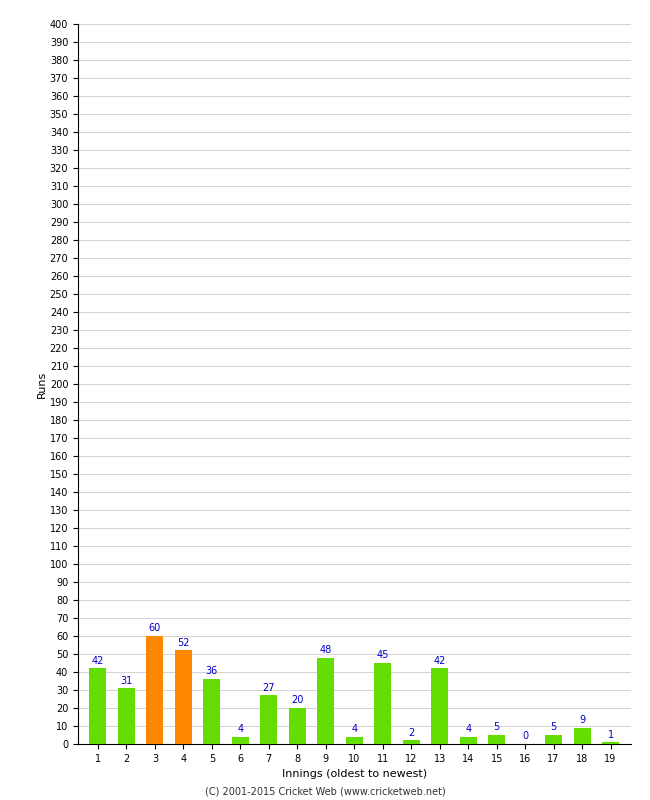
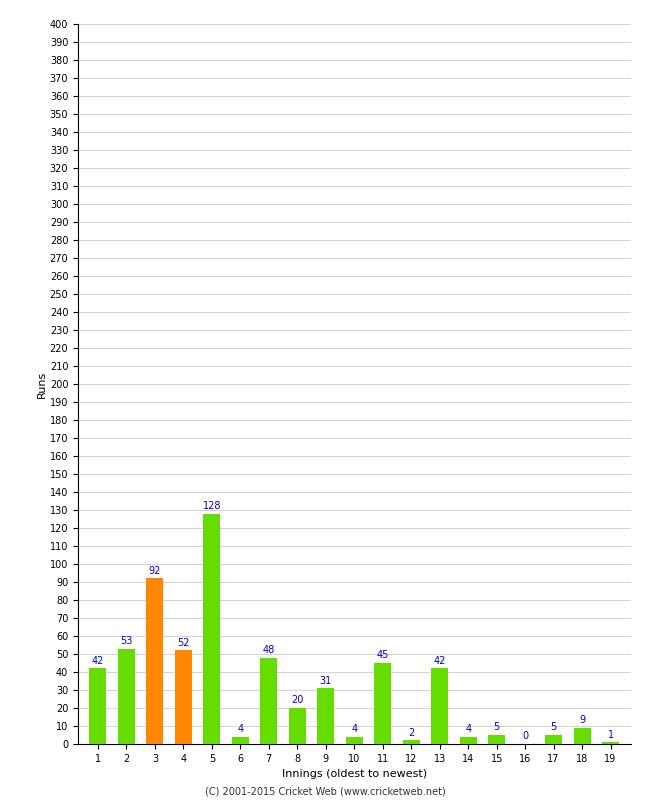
2: 31 -> 53
3: 60 -> 92
5: 36 -> 128
7: 27 -> 48
9: 48 -> 31
